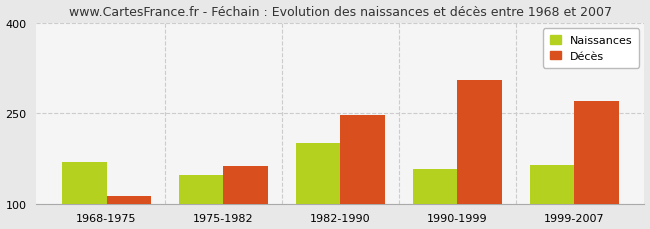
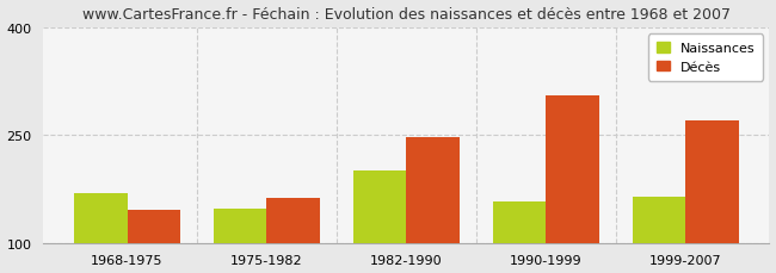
Décès/1968-1975: 112 -> 146
